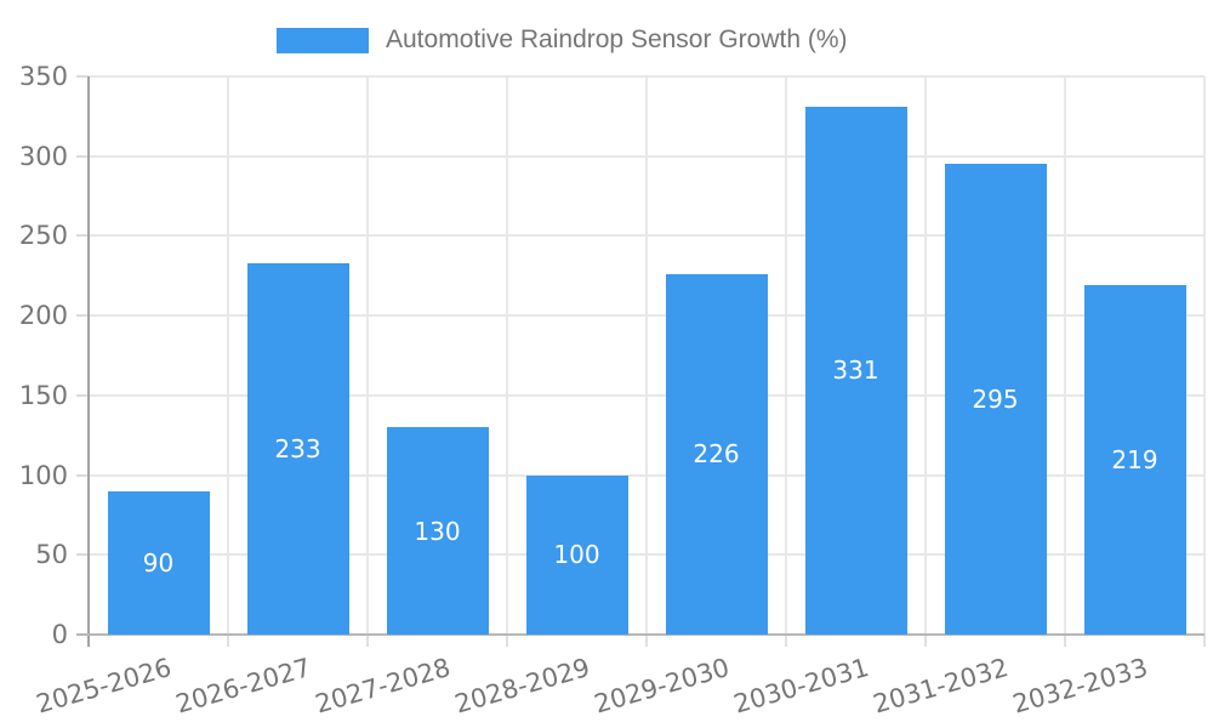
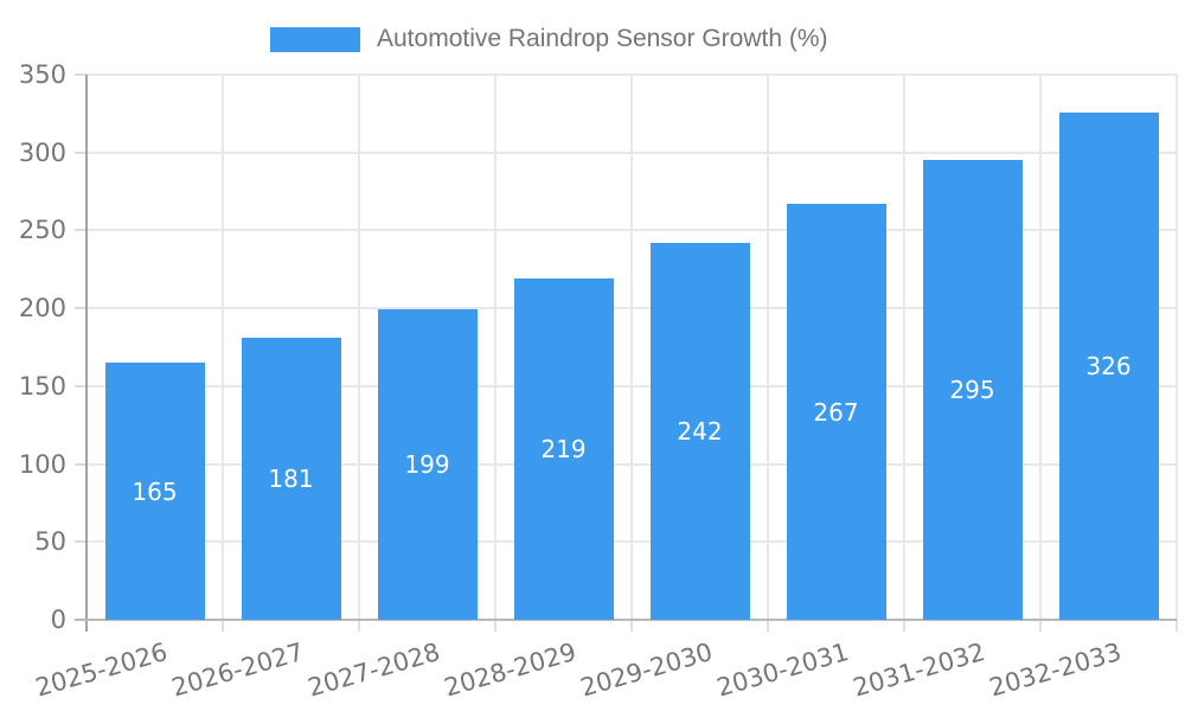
2025-2026: 90 -> 165
2026-2027: 233 -> 181
2027-2028: 130 -> 199
2028-2029: 100 -> 219
2029-2030: 226 -> 242
2030-2031: 331 -> 267
2032-2033: 219 -> 326
